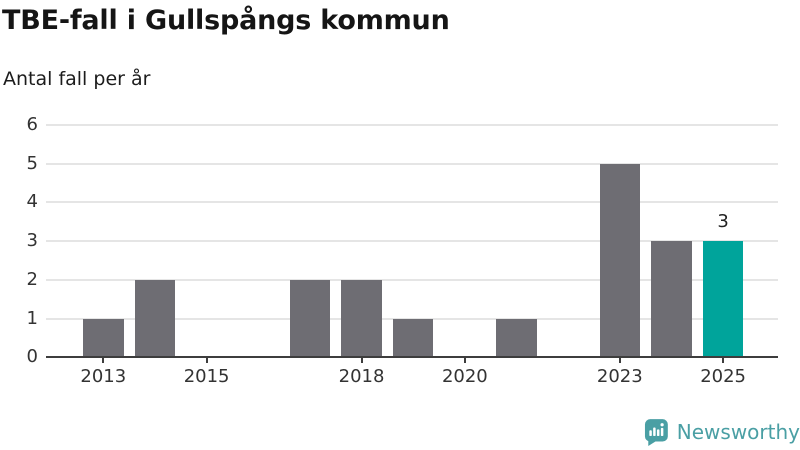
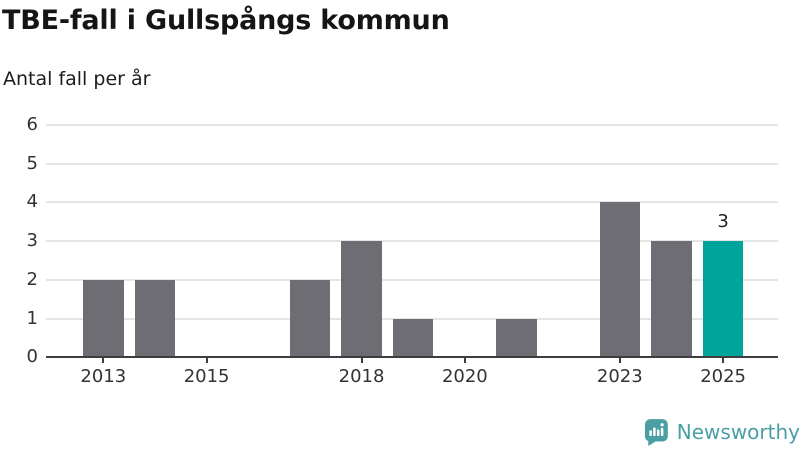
2013: 1 -> 2
2018: 2 -> 3
2023: 5 -> 4
